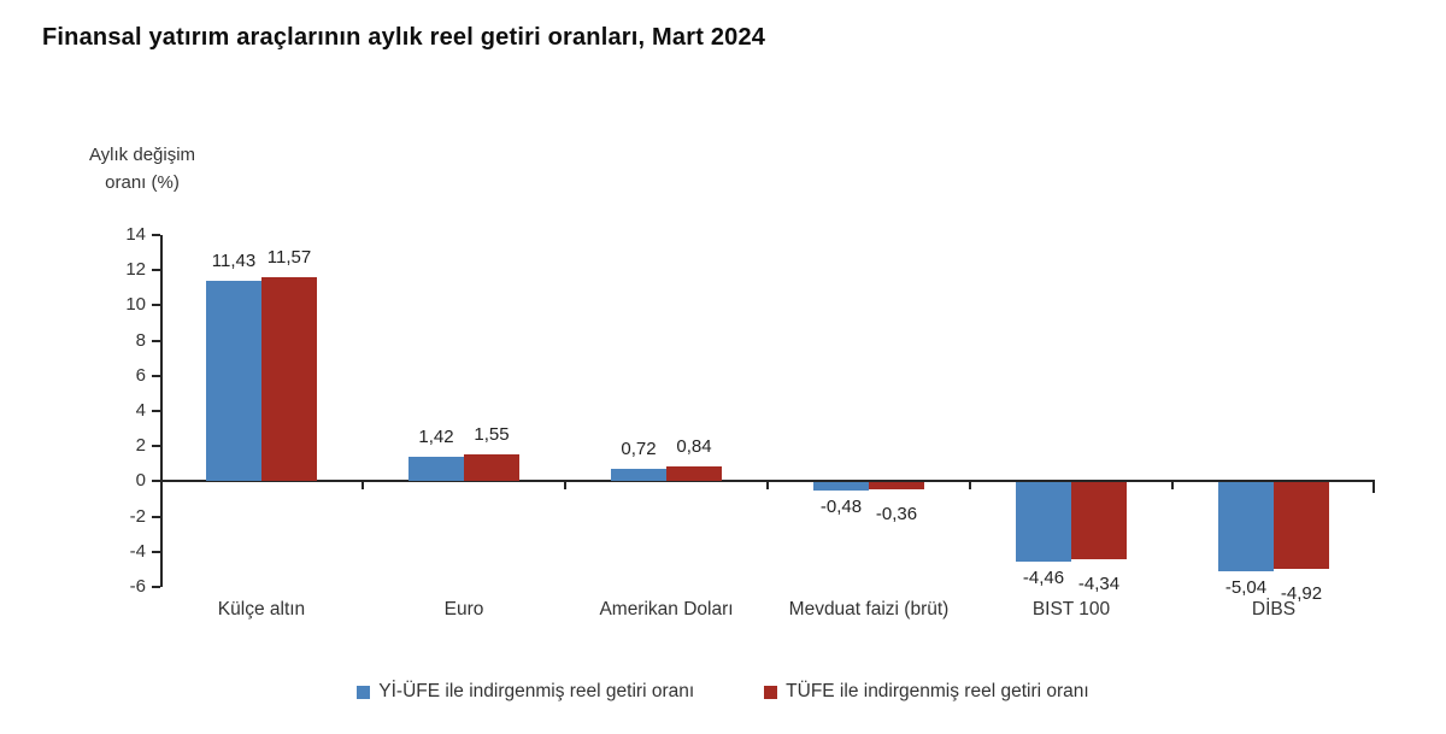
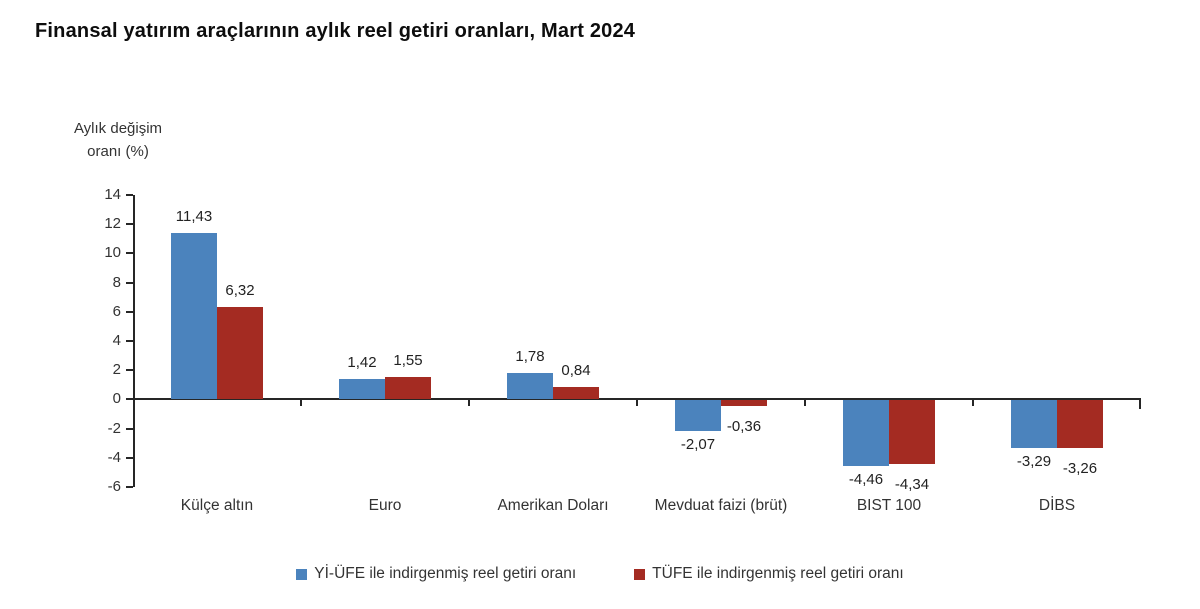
TÜFE ile indirgenmiş reel getiri oranı/Külçe altın: 11,57 -> 6,32
Yİ-ÜFE ile indirgenmiş reel getiri oranı/Amerikan Doları: 0,72 -> 1,78
Yİ-ÜFE ile indirgenmiş reel getiri oranı/Mevduat faizi (brüt): -0,48 -> -2,07
Yİ-ÜFE ile indirgenmiş reel getiri oranı/DİBS: -5,04 -> -3,29
TÜFE ile indirgenmiş reel getiri oranı/DİBS: -4,92 -> -3,26
